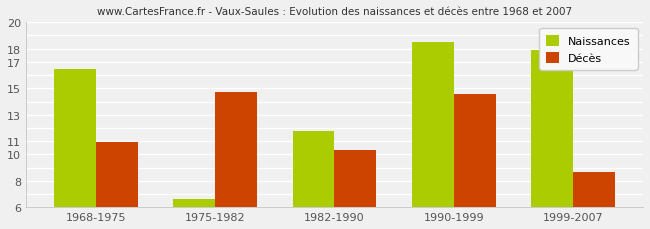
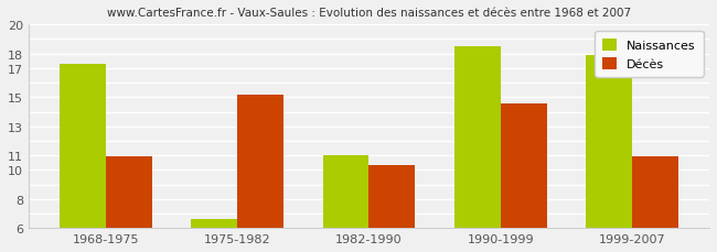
Naissances/1968-1975: 16.5 -> 17.3
Décès/1975-1982: 14.7 -> 15.2
Naissances/1982-1990: 11.8 -> 11.0
Décès/1999-2007: 8.7 -> 10.9
